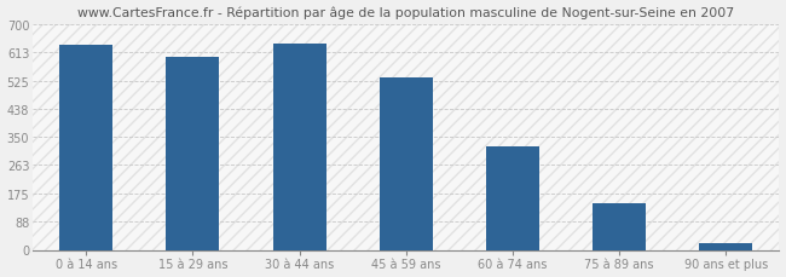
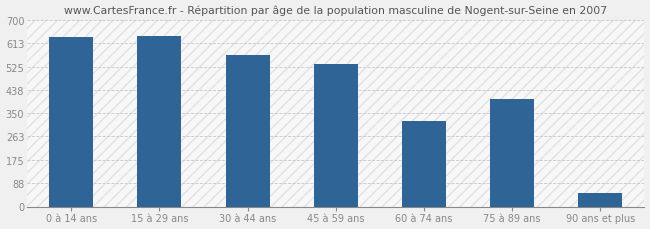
15 à 29 ans: 600 -> 640
30 à 44 ans: 641 -> 570
75 à 89 ans: 145 -> 405
90 ans et plus: 20 -> 50
